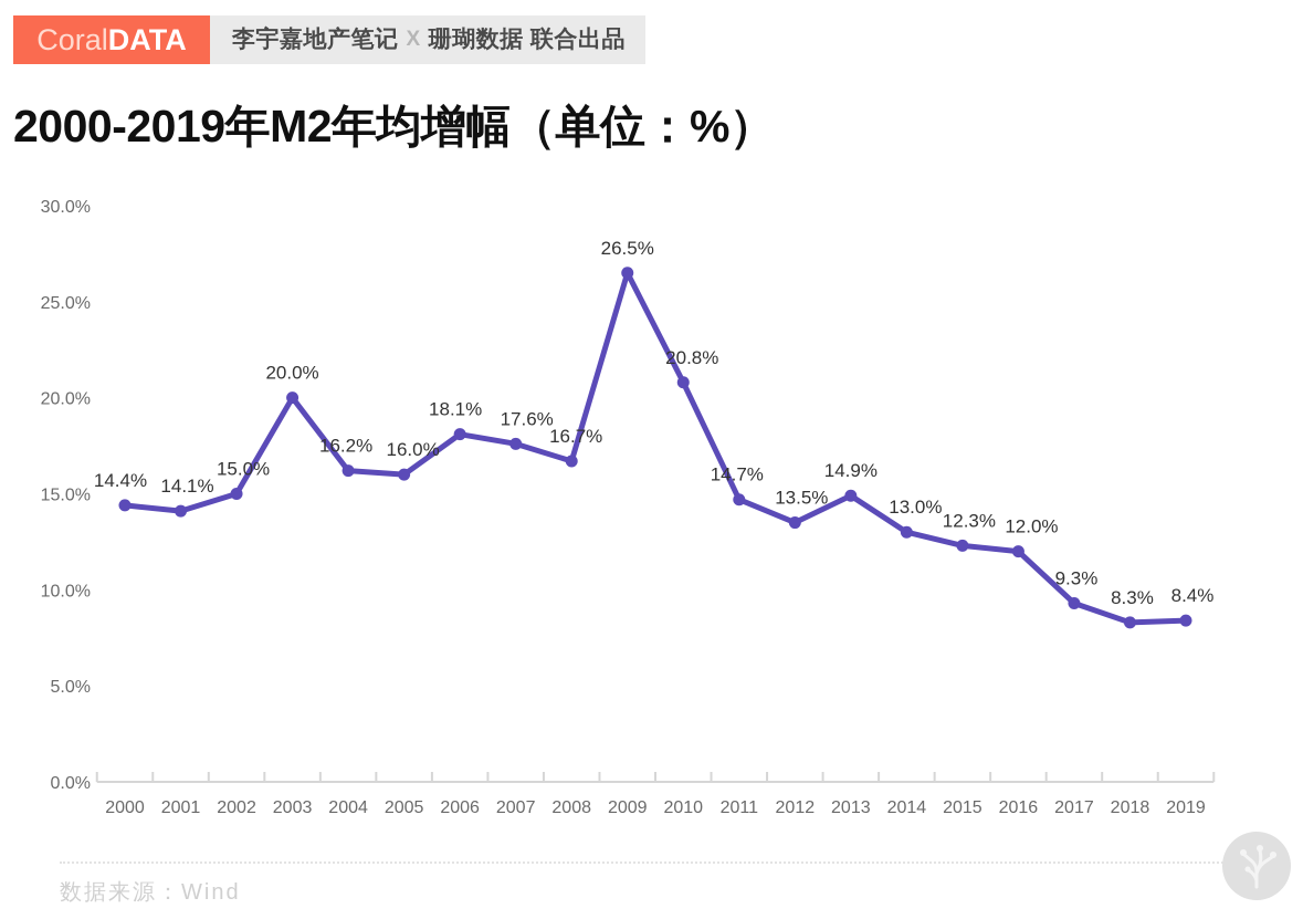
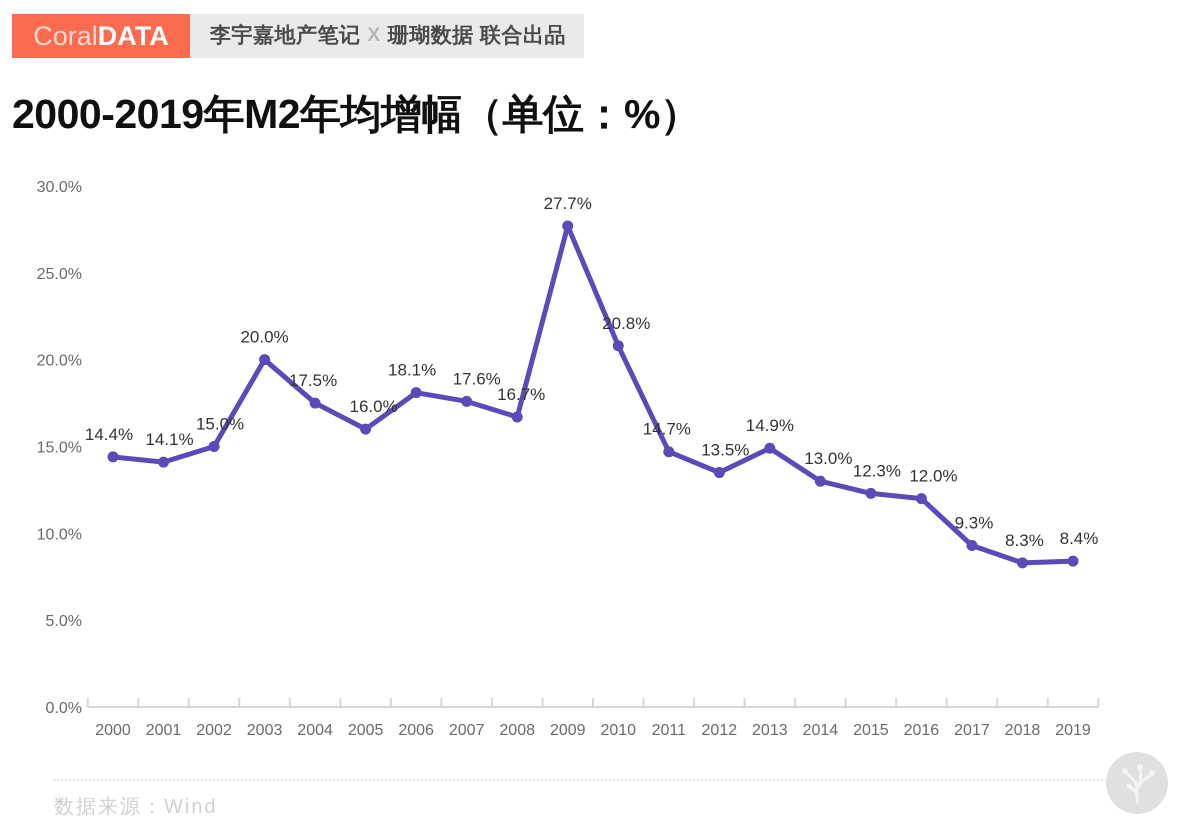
2004: 16.2% -> 17.5%
2009: 26.5% -> 27.7%
